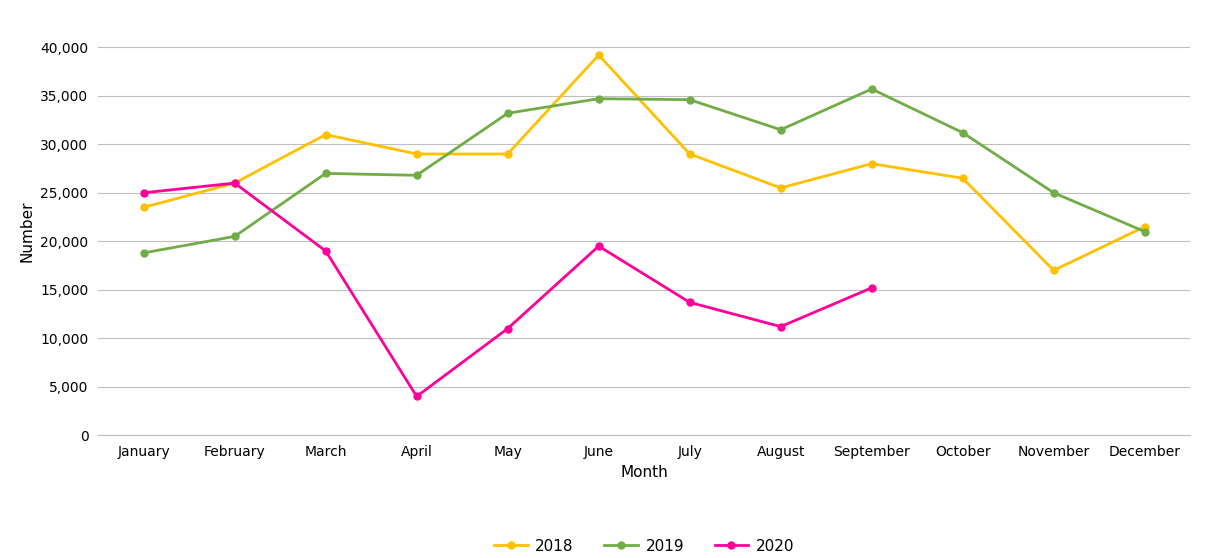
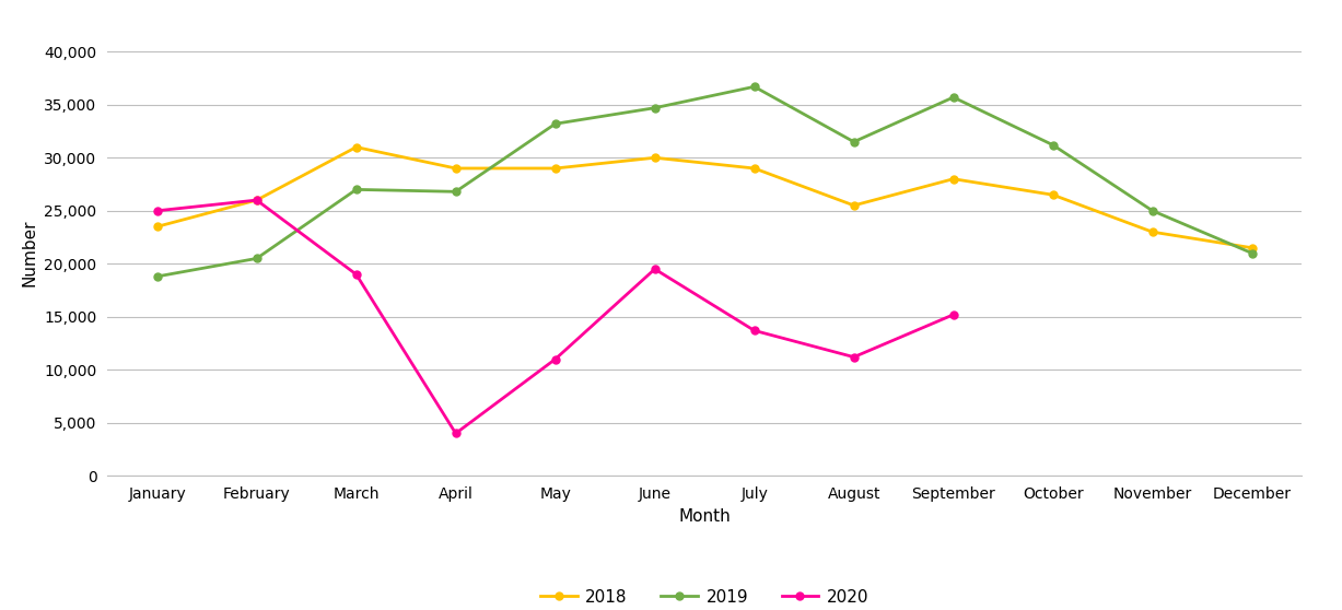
2018/June: 39,200 -> 30,000
2019/July: 34,600 -> 36,700
2018/November: 17,000 -> 23,000
